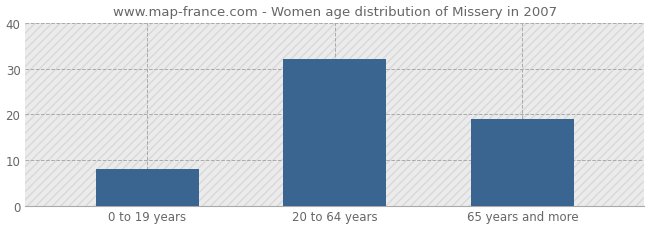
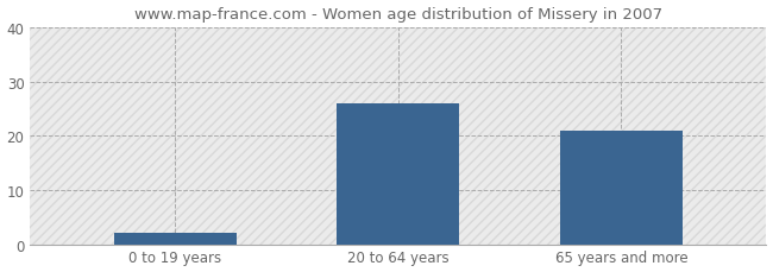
0 to 19 years: 8 -> 2
20 to 64 years: 32 -> 26
65 years and more: 19 -> 21
